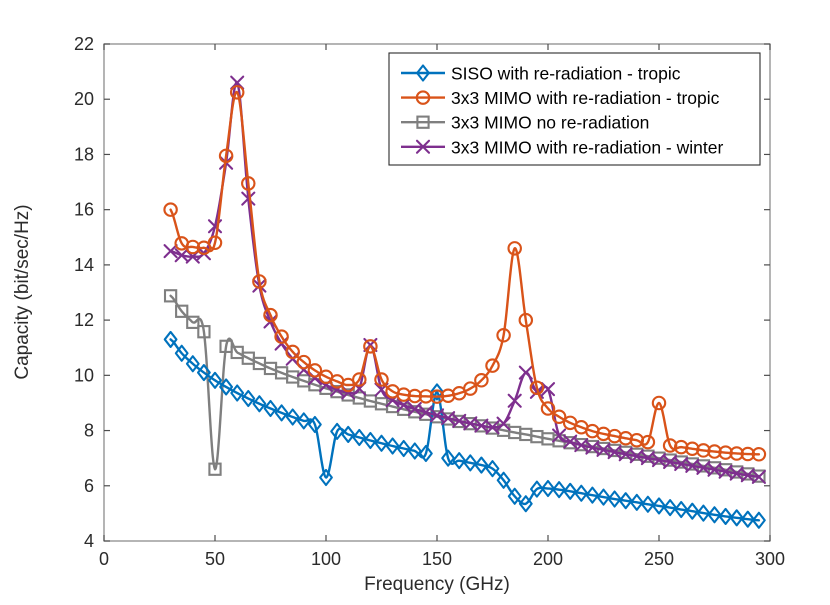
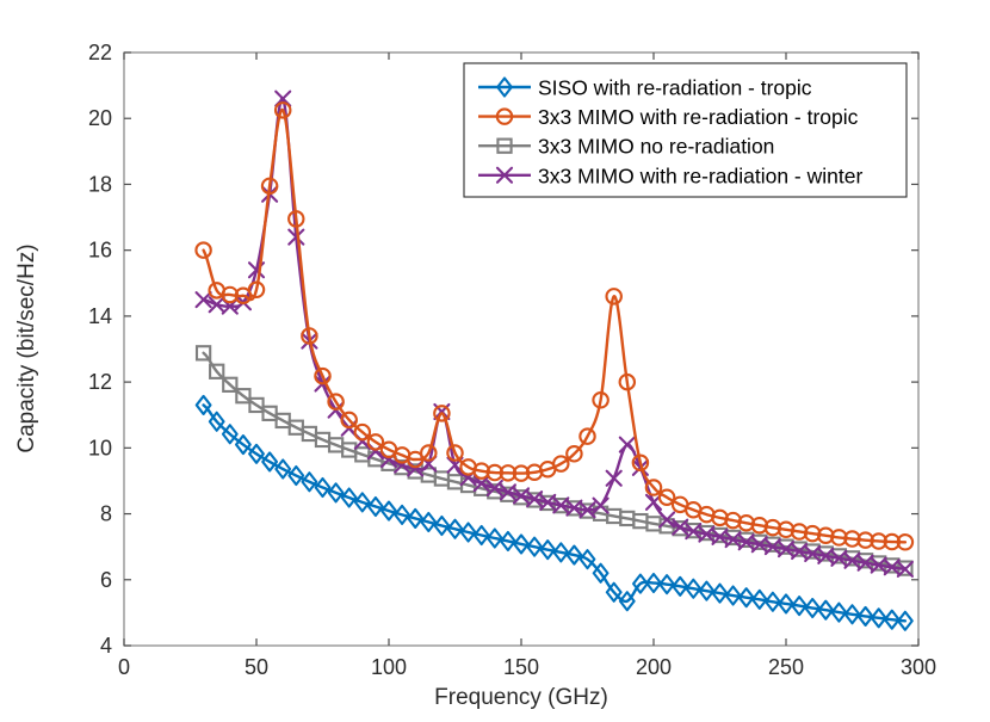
3x3 MIMO no re-radiation/50: 6.6 -> 11.3
SISO with re-radiation - tropic/100: 6.3 -> 8.1
SISO with re-radiation - tropic/150: 9.4 -> 7.1
3x3 MIMO with re-radiation - winter/200: 9.5 -> 8.3
3x3 MIMO with re-radiation - tropic/250: 9.0 -> 7.5
